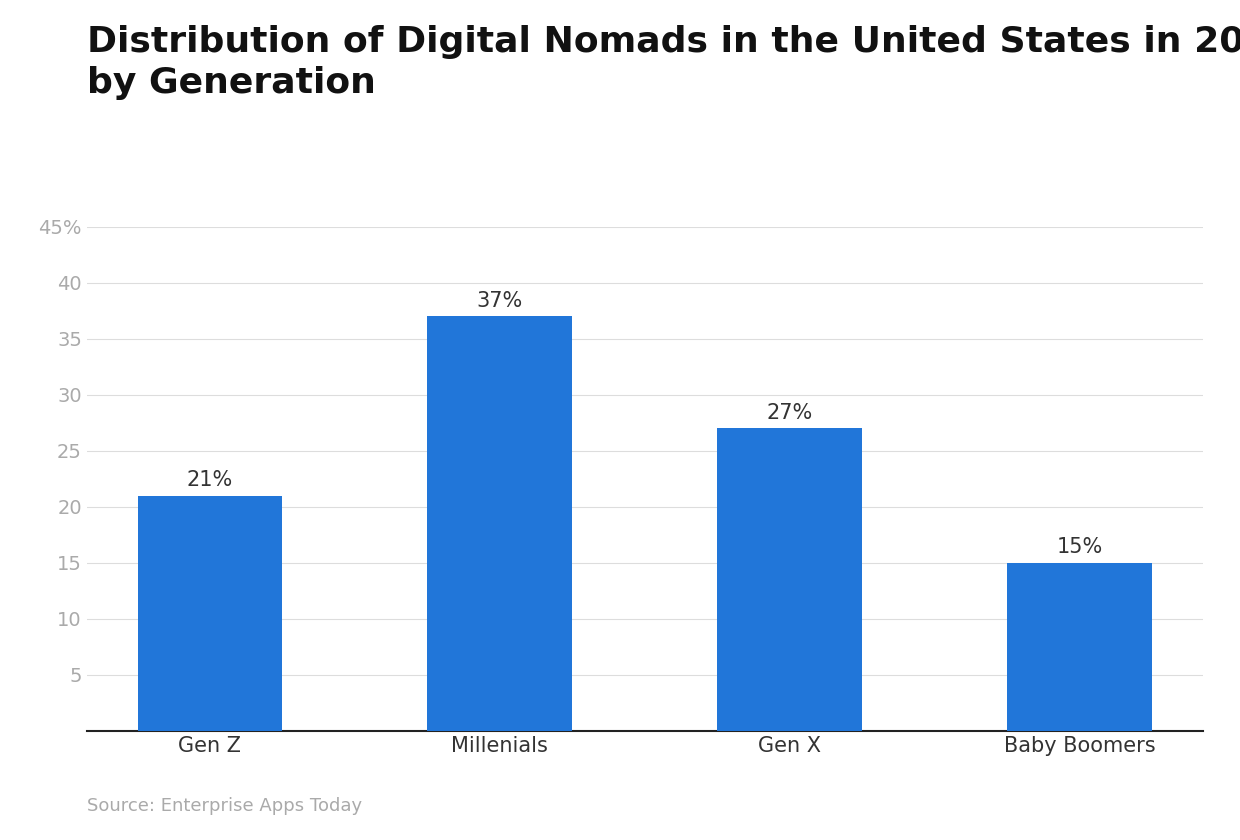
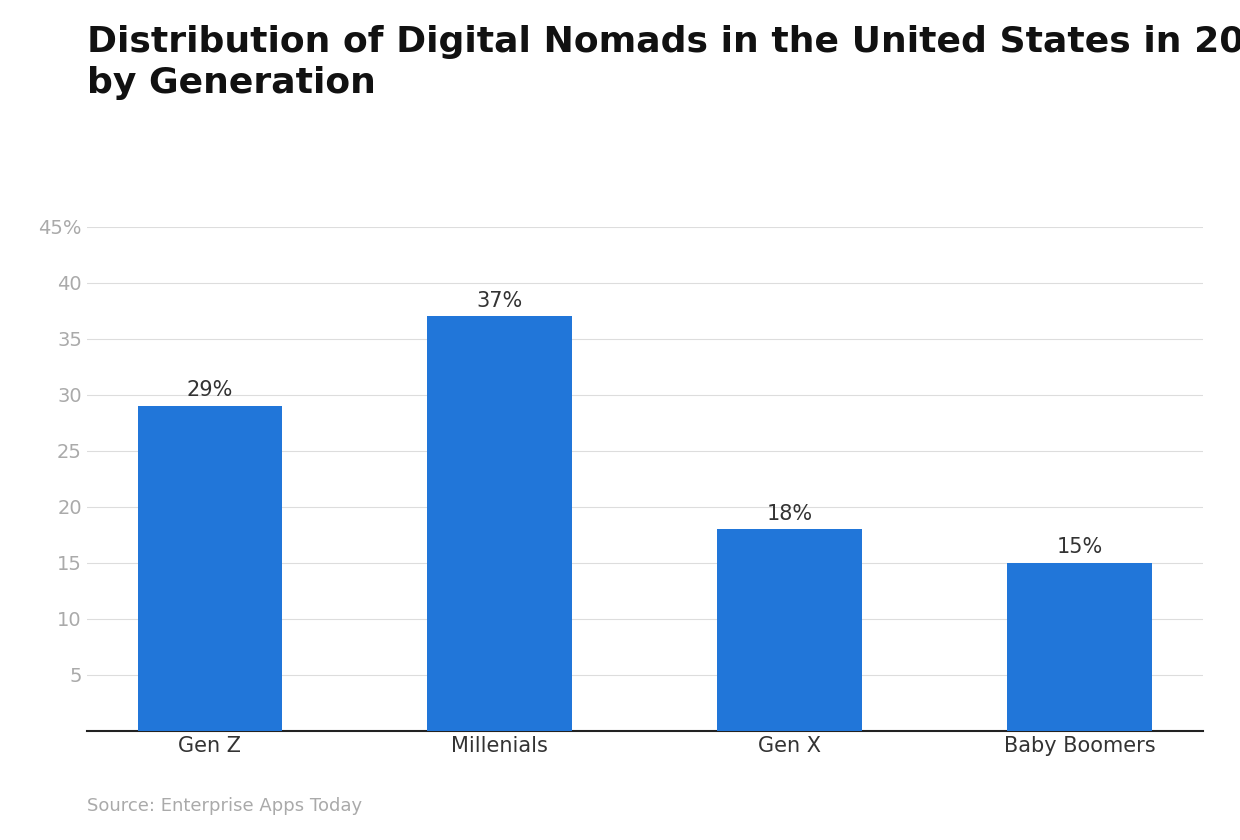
Gen Z: 21% -> 29%
Gen X: 27% -> 18%
